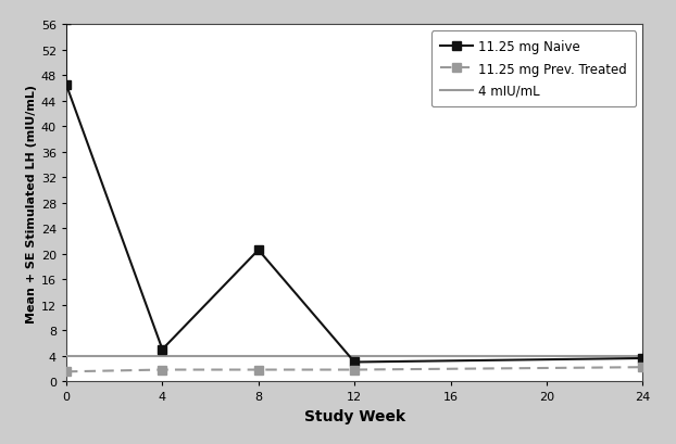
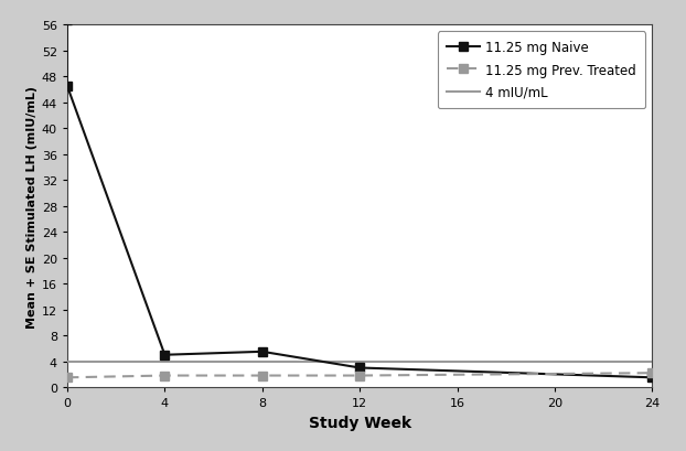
11.25 mg Naive/8: 20.6 -> 5.5
11.25 mg Naive/24: 3.6 -> 1.5
